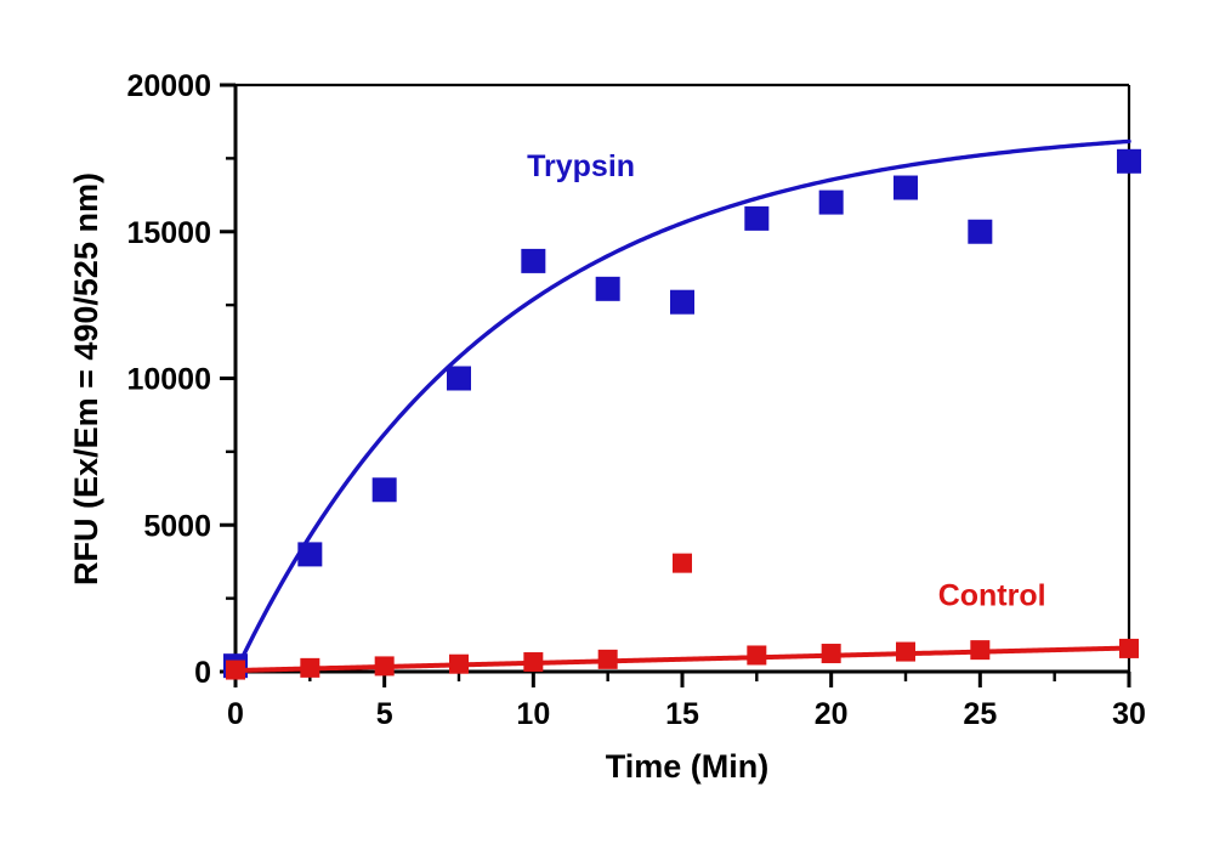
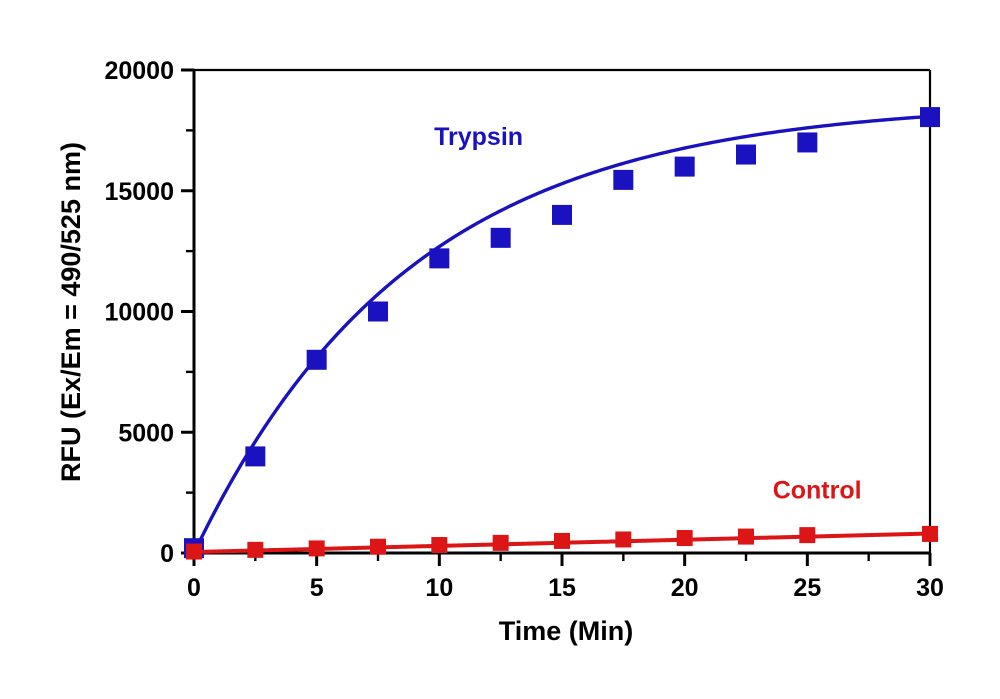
Trypsin/5: 6200 -> 8000
Trypsin/10: 14000 -> 12200
Trypsin/15: 12600 -> 14000
Control/15: 3700 -> 500
Trypsin/25: 15000 -> 17000
Trypsin/30: 17400 -> 18000
